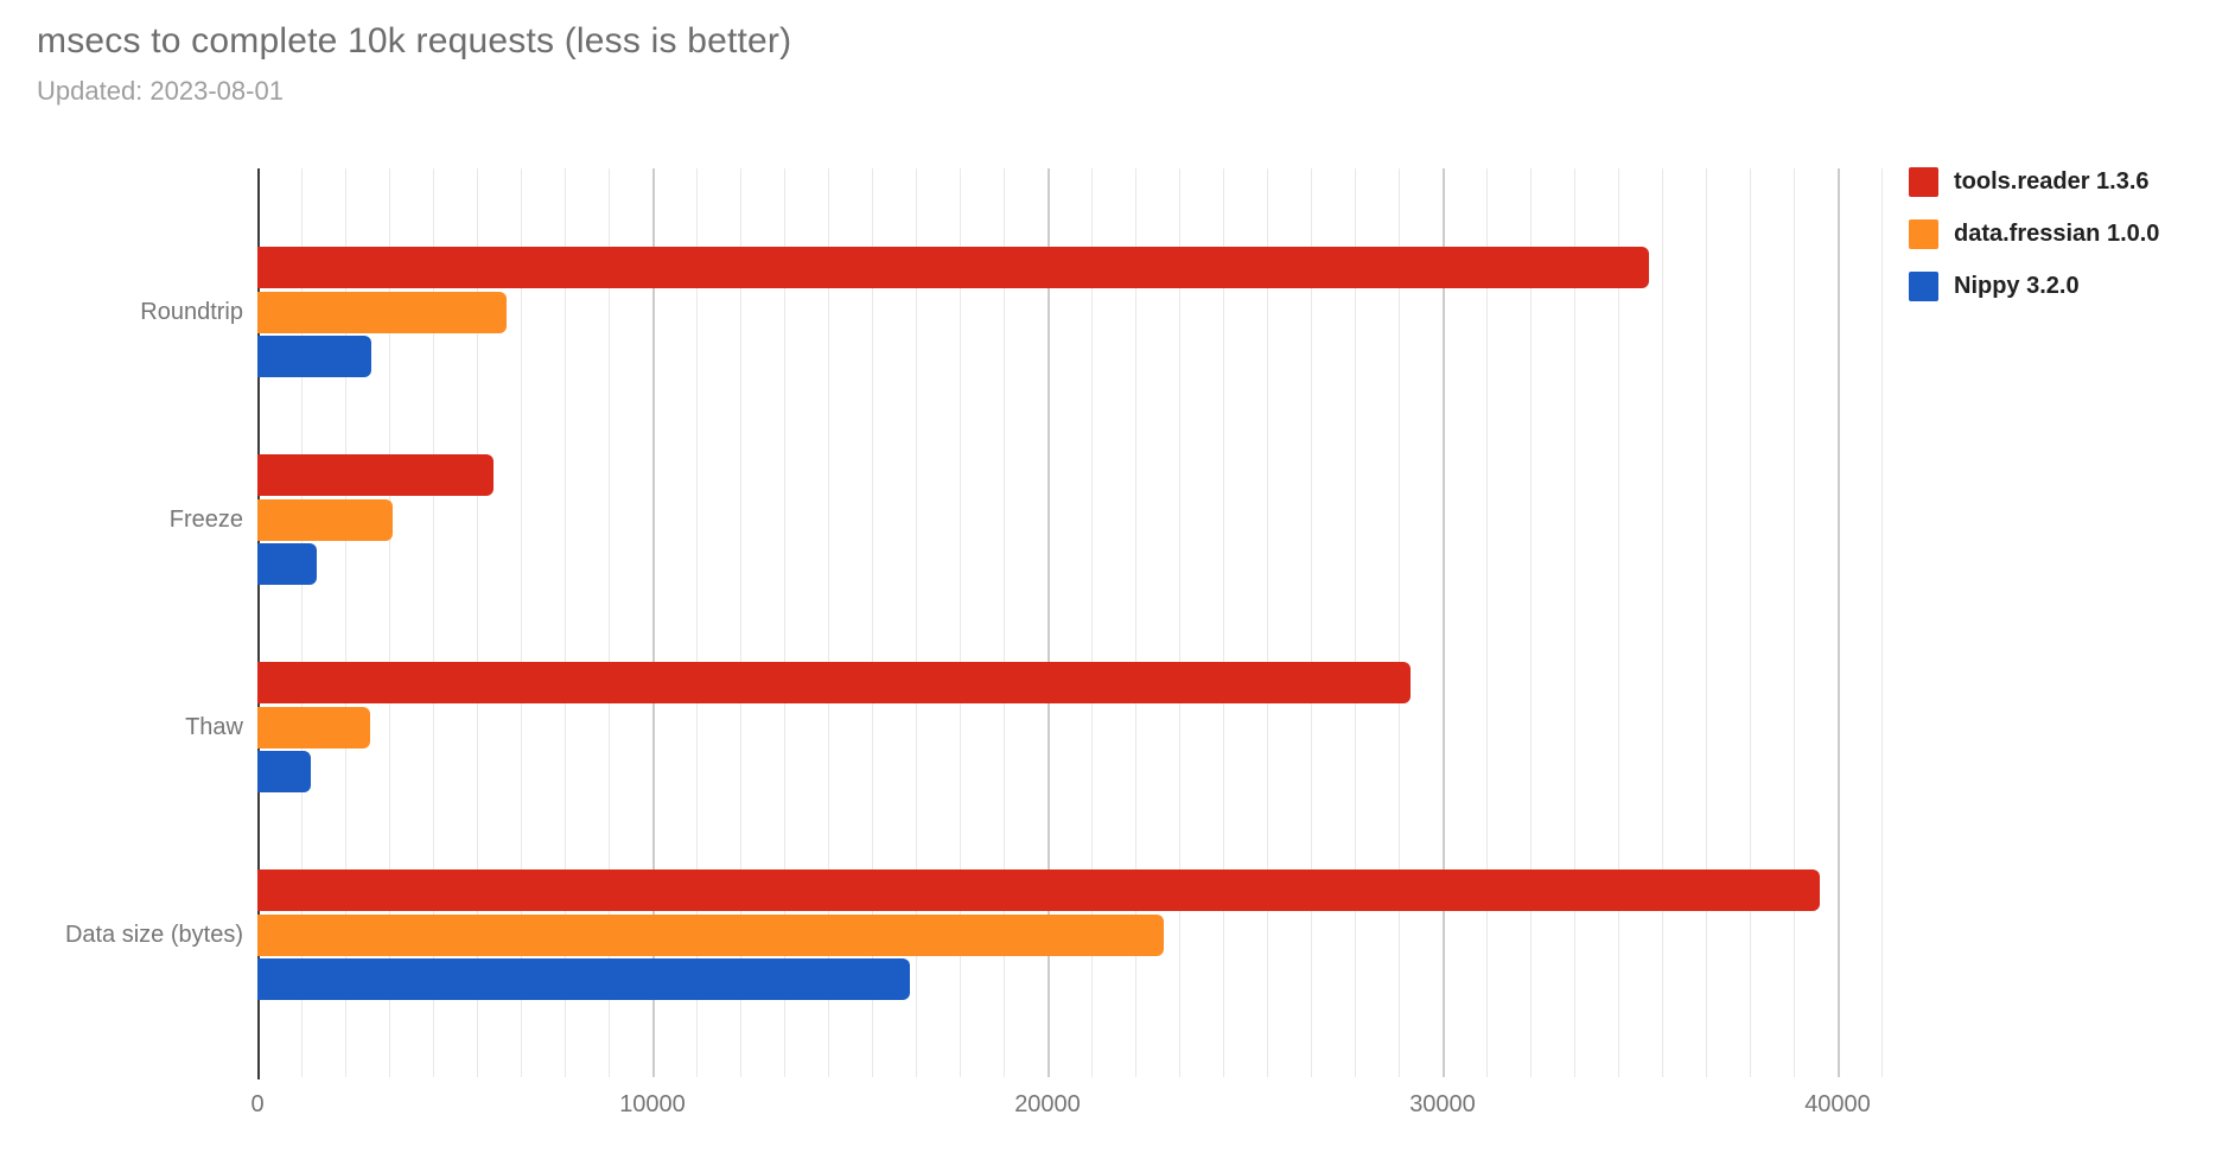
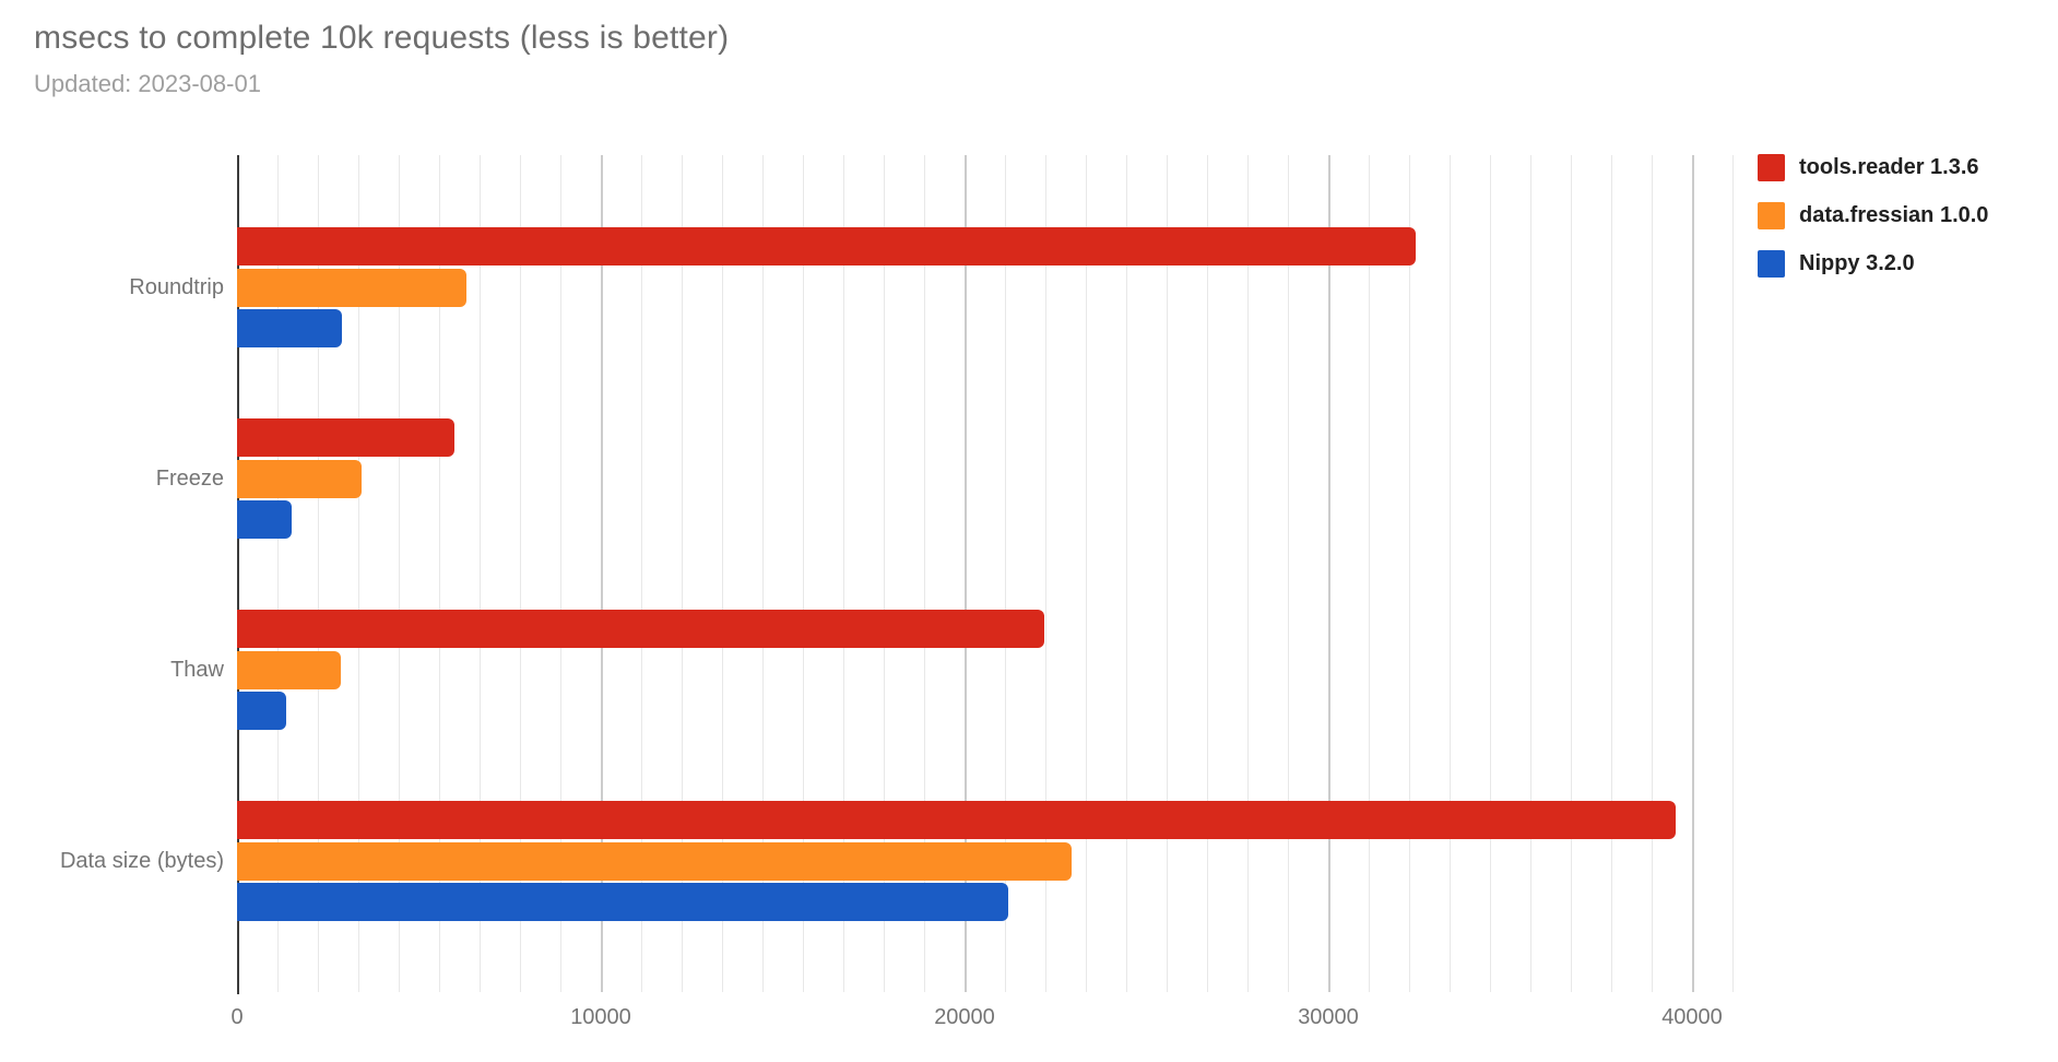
tools.reader 1.3.6/Roundtrip: 35200 -> 32400
tools.reader 1.3.6/Thaw: 29200 -> 22200
Nippy 3.2.0/Data size (bytes): 16500 -> 21200
